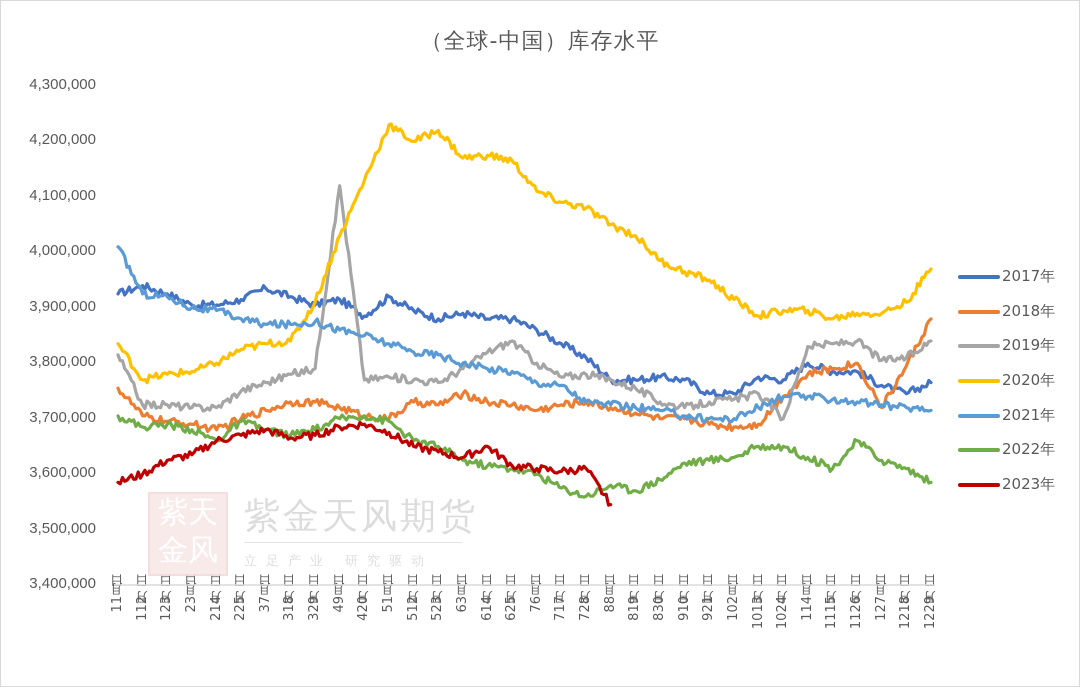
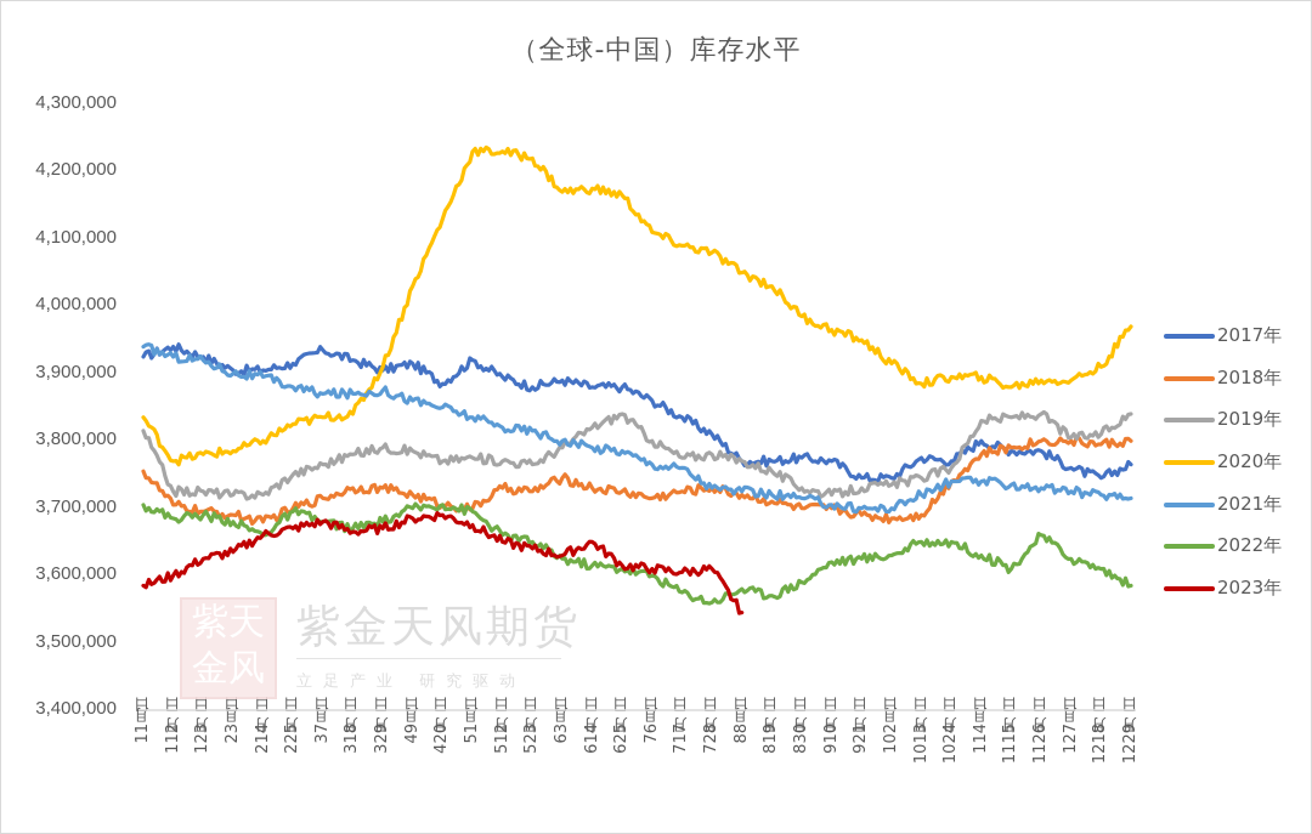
2021年/1月1日: 4010000 -> 3940000
2019年/4月9日: 4120000 -> 3780000
2020年/5月12日: 4200000 -> 4230000
2019年/10月24日: 3700000 -> 3760000
2018年/12月7日: 3720000 -> 3800000
2018年/12月29日: 3880000 -> 3800000
